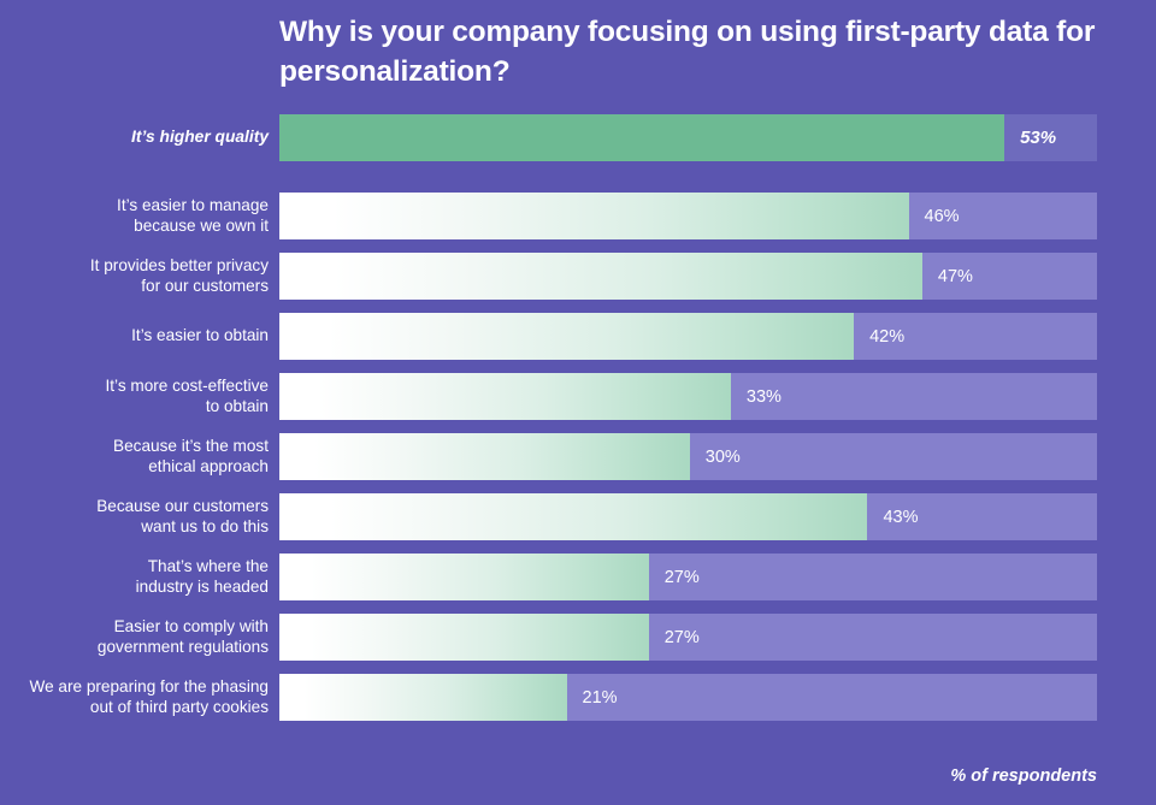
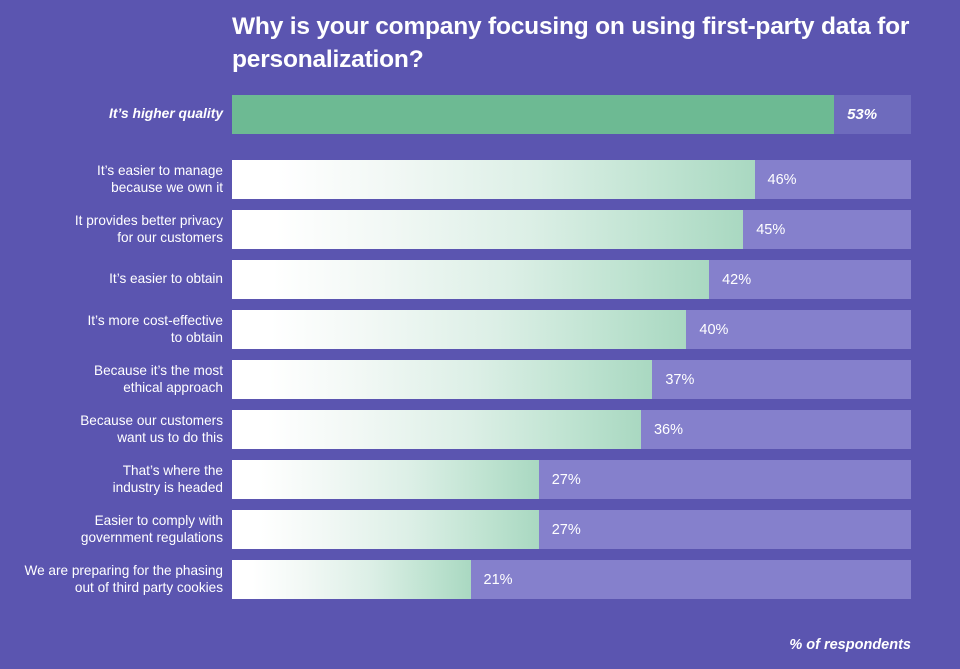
It provides better privacy for our customers: 47% -> 45%
It’s more cost-effective to obtain: 33% -> 40%
Because it’s the most ethical approach: 30% -> 37%
Because our customers want us to do this: 43% -> 36%
